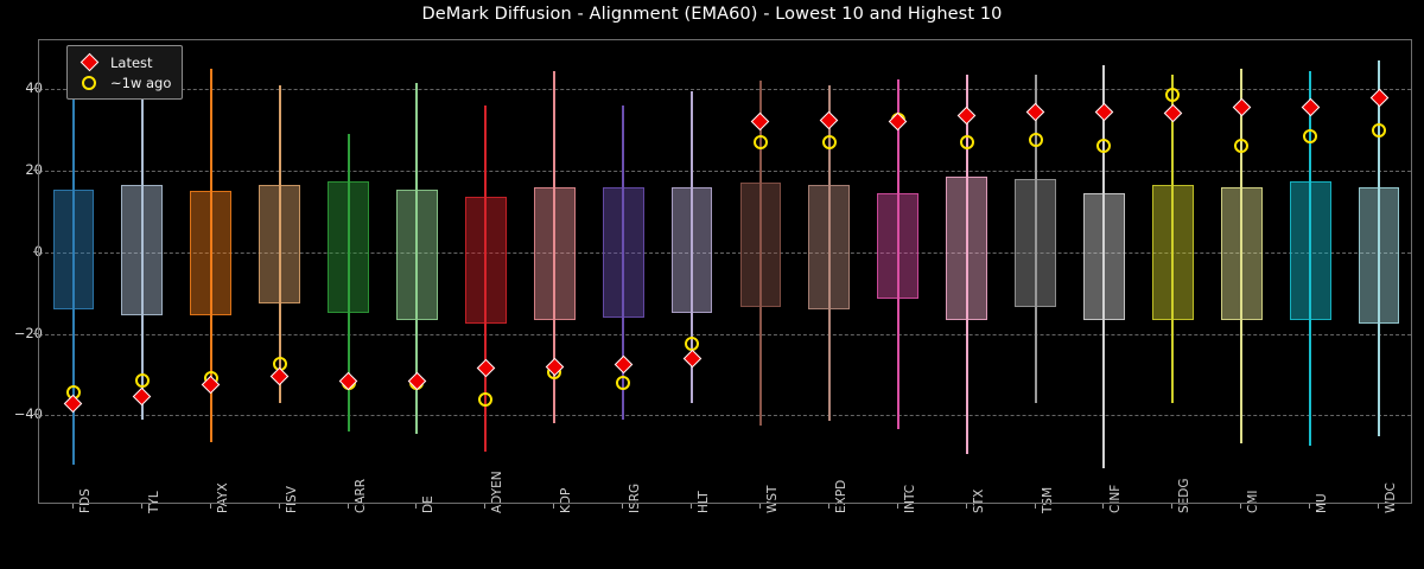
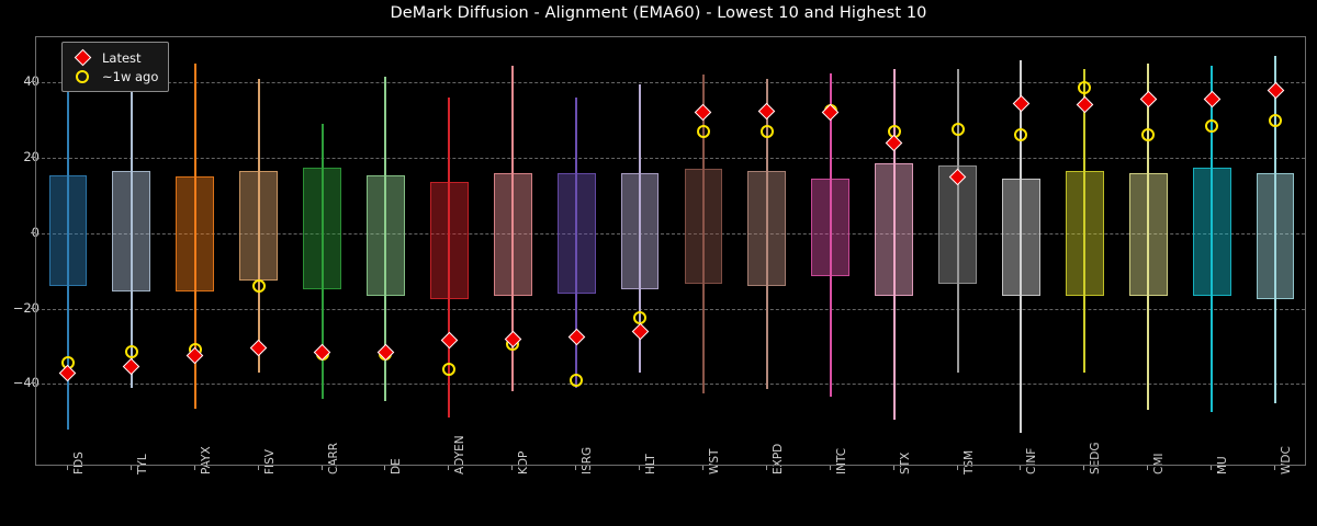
~1w ago/FISV: -28 -> -14
~1w ago/ISRG: -32 -> -39
Latest/STX: 34 -> 24
Latest/TSM: 34 -> 15
